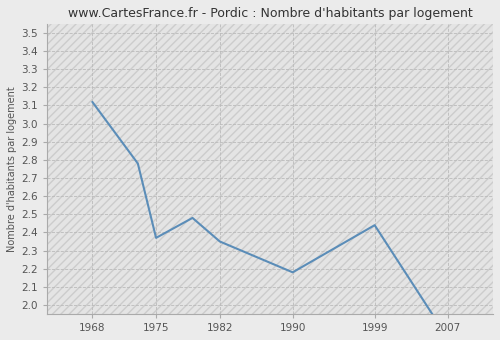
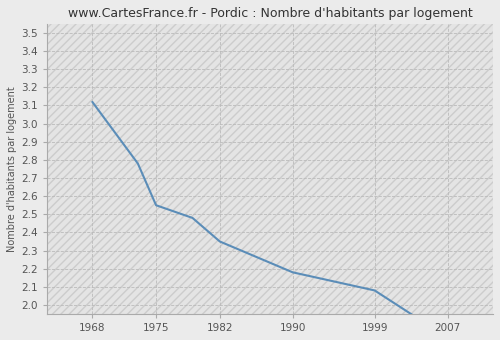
1975: 2.37 -> 2.55
1999: 2.44 -> 2.08
